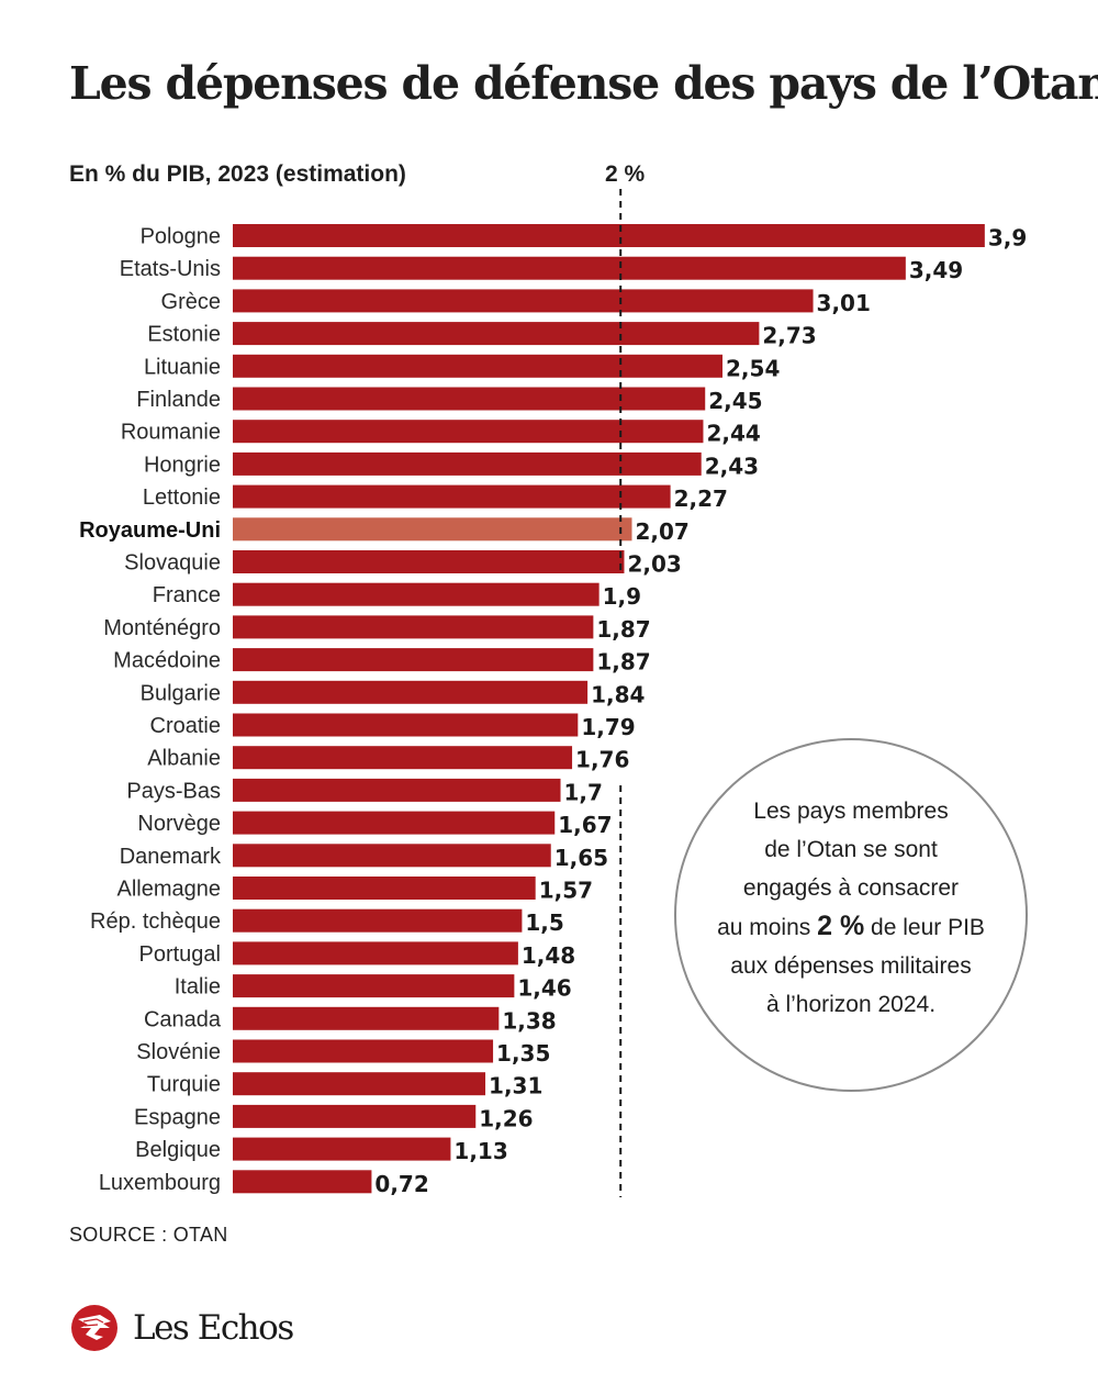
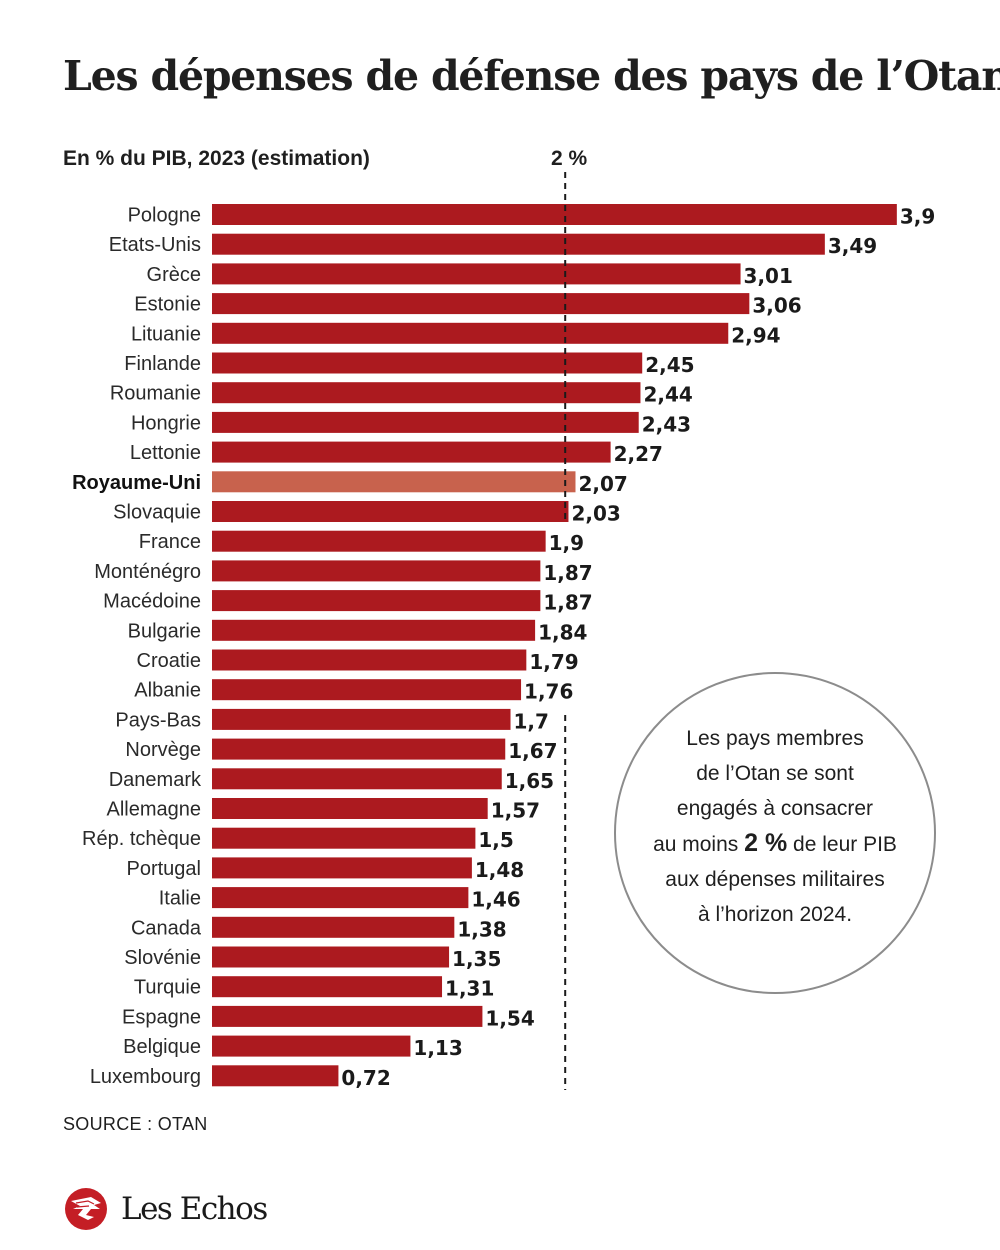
Estonie: 2,73 -> 3,06
Lituanie: 2,54 -> 2,94
Espagne: 1,26 -> 1,54
